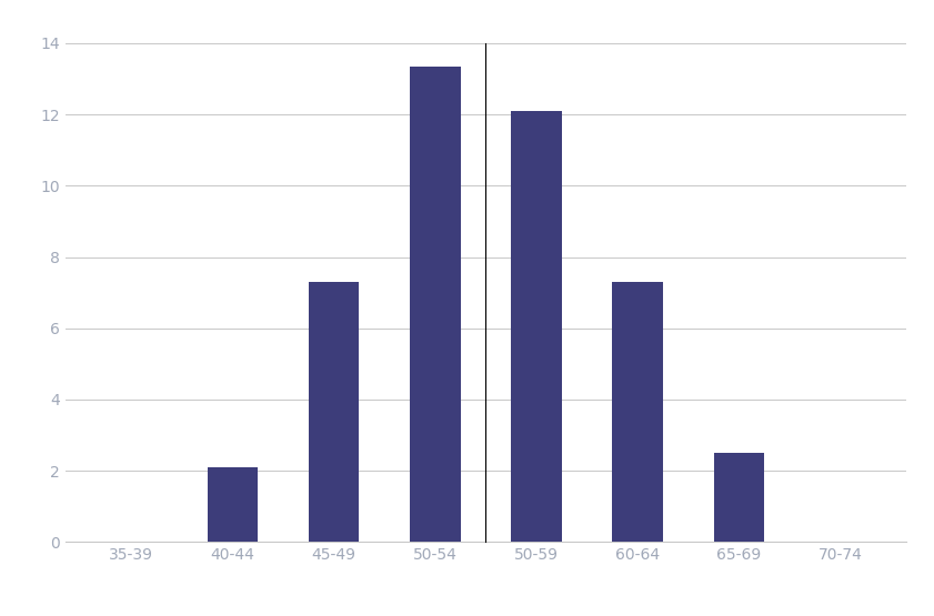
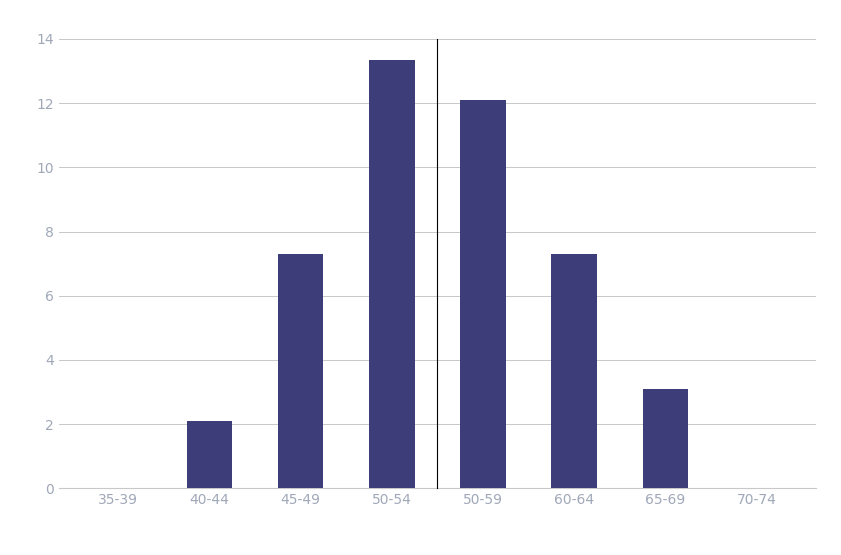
65-69: 2.50 -> 3.10
